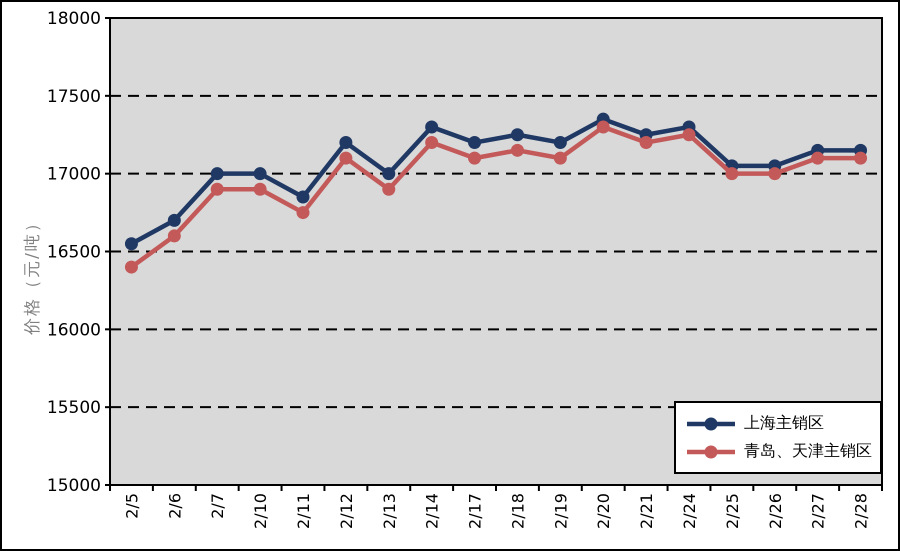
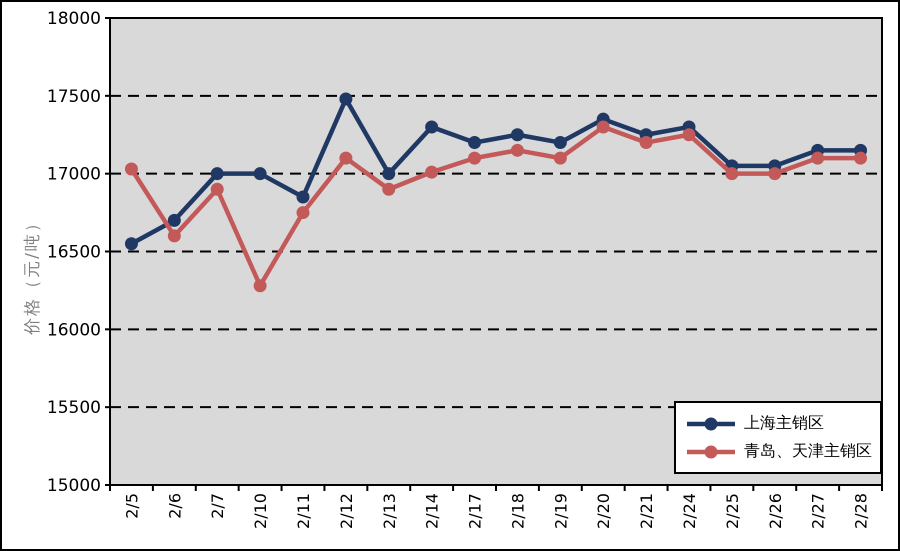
青岛、天津主销区/2/5: 16400 -> 17030
青岛、天津主销区/2/10: 16900 -> 16280
上海主销区/2/12: 17200 -> 17480
青岛、天津主销区/2/14: 17200 -> 17010
